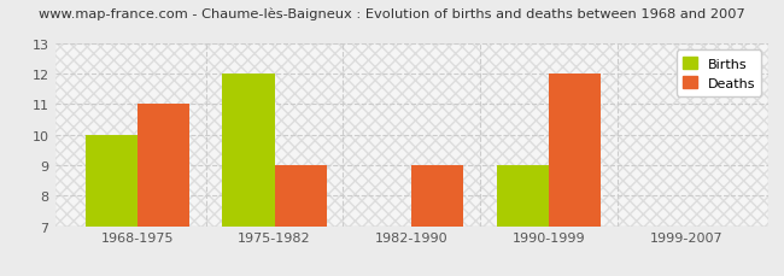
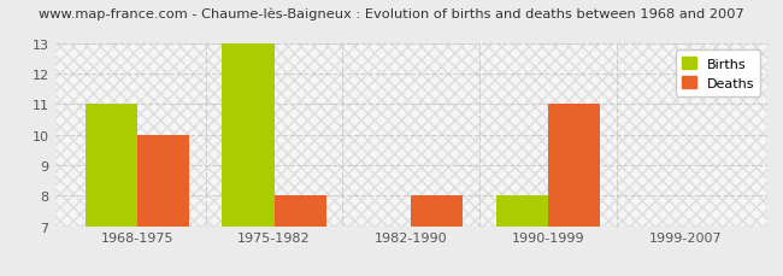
Births/1968-1975: 10 -> 11
Deaths/1968-1975: 11 -> 10
Births/1975-1982: 12 -> 13
Deaths/1975-1982: 9 -> 8
Deaths/1982-1990: 9 -> 8
Births/1990-1999: 9 -> 8
Deaths/1990-1999: 12 -> 11
